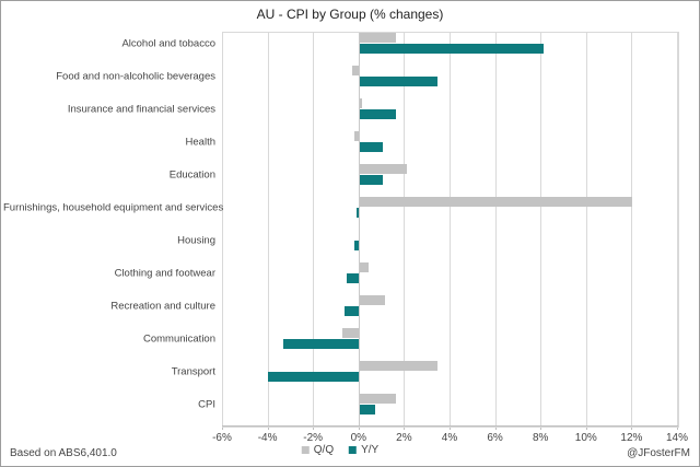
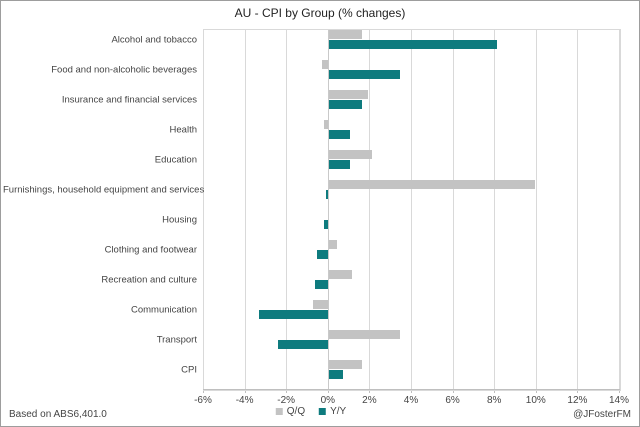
Q/Q/Insurance and financial services: 0.1% -> 1.9%
Q/Q/Furnishings, household equipment and services: 12.0% -> 9.9%
Y/Y/Transport: -4.0% -> -2.4%
